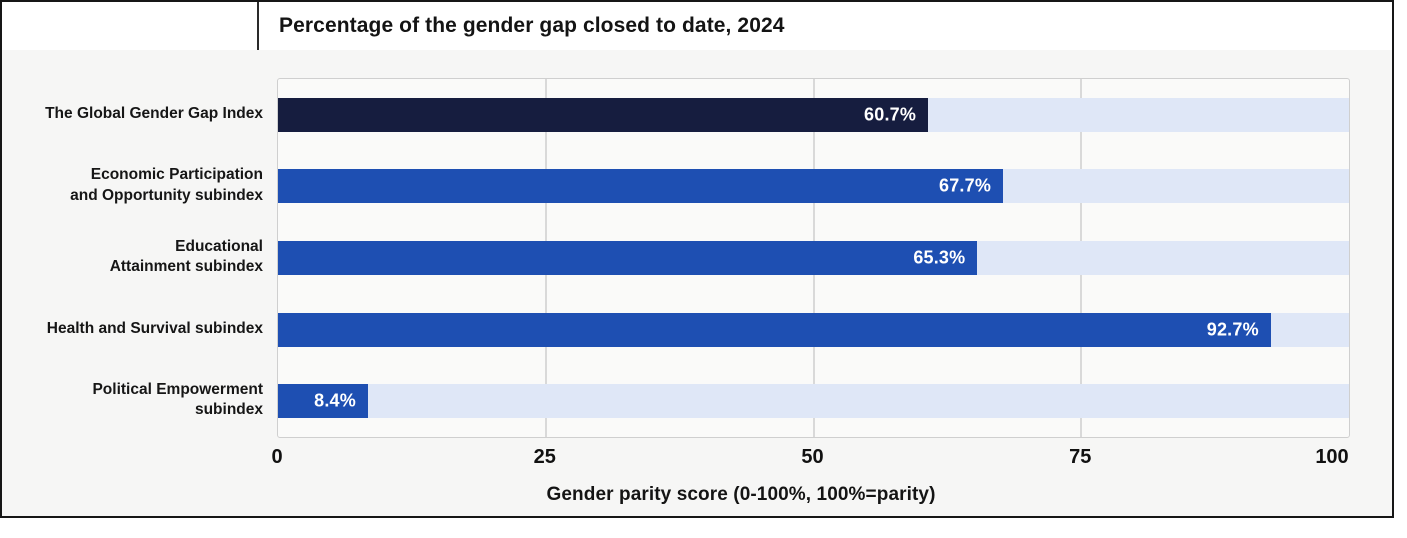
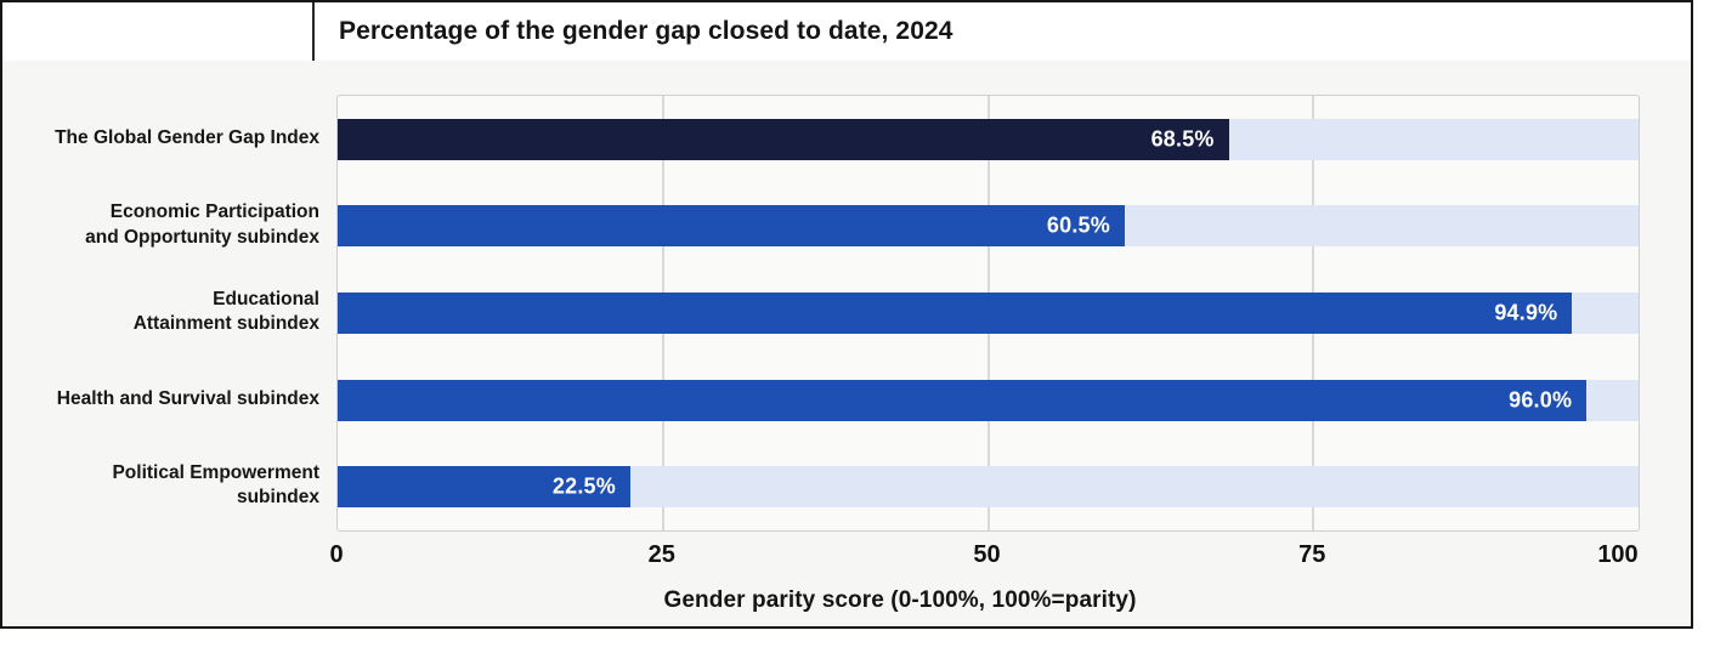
The Global Gender Gap Index: 60.7% -> 68.5%
Economic Participation and Opportunity subindex: 67.7% -> 60.5%
Educational Attainment subindex: 65.3% -> 94.9%
Health and Survival subindex: 92.7% -> 96.0%
Political Empowerment subindex: 8.4% -> 22.5%
